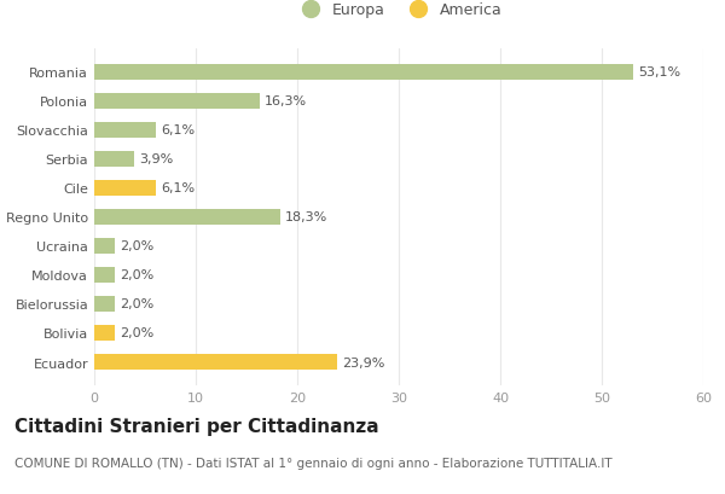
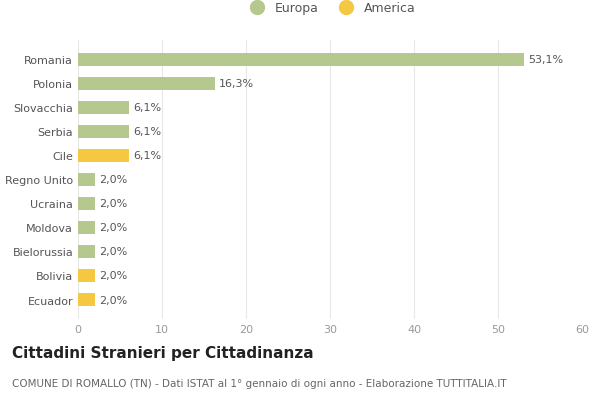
Serbia: 3,9% -> 6,1%
Regno Unito: 18,3% -> 2,0%
Ecuador: 23,9% -> 2,0%
